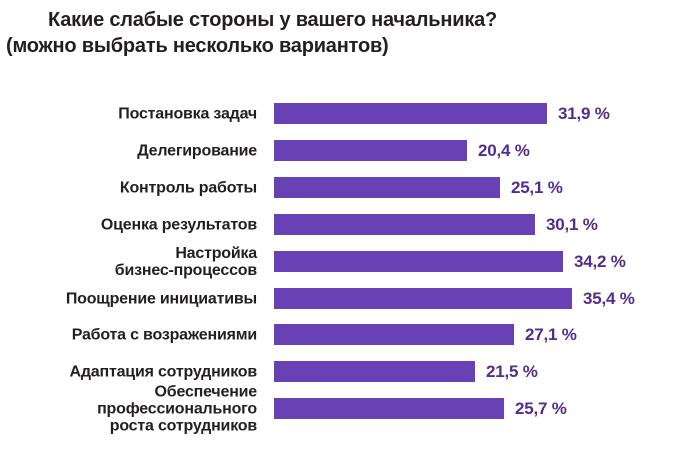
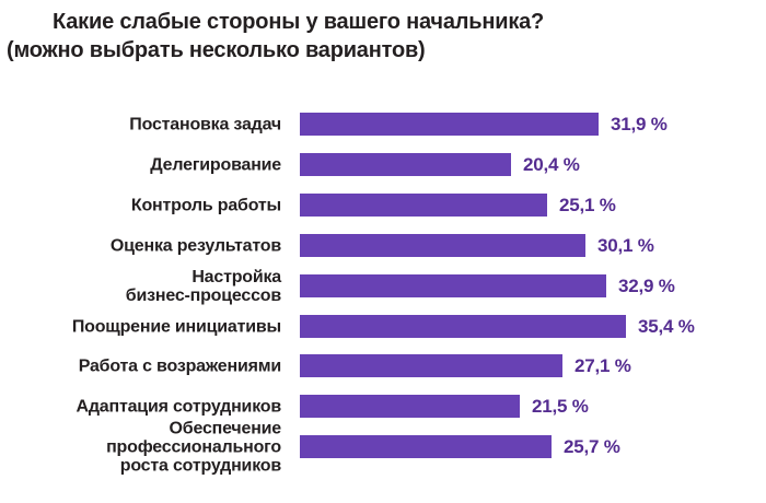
Настройка бизнес-процессов: 34,2 -> 32,9
